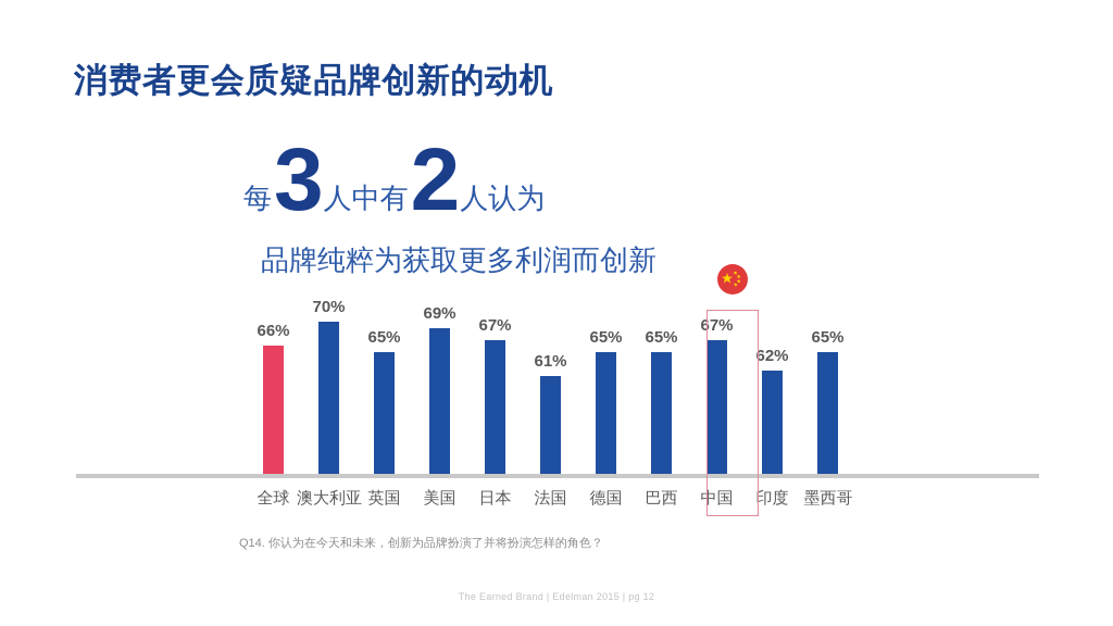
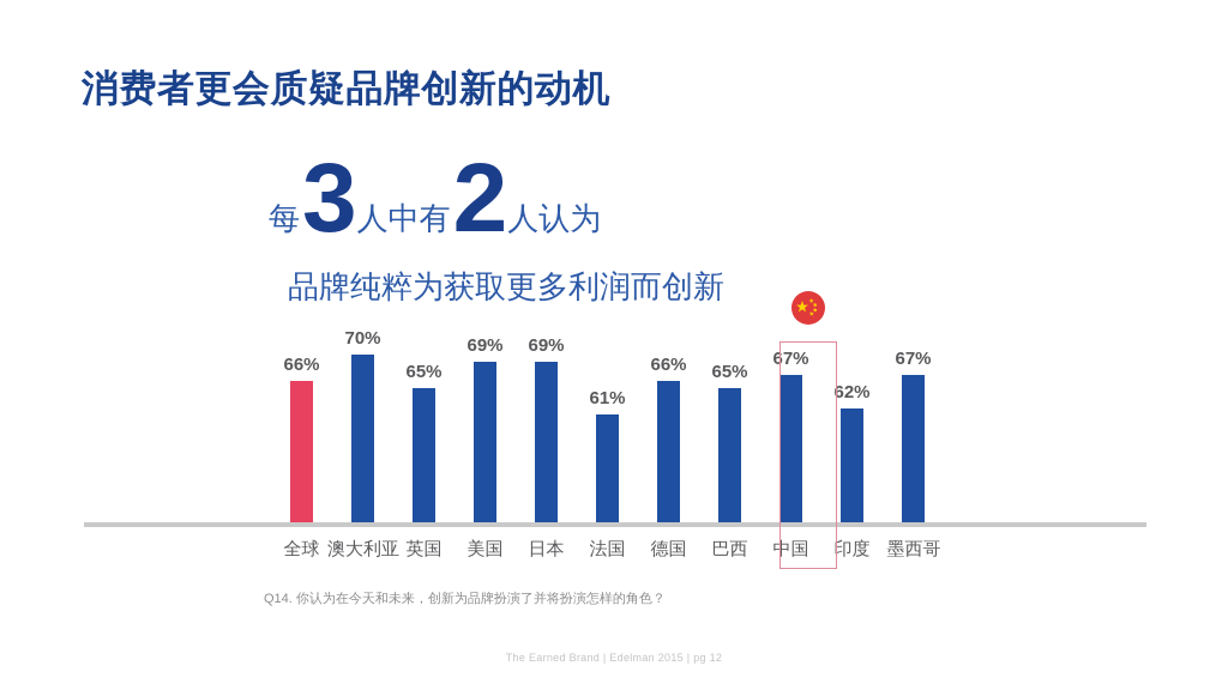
日本: 67% -> 69%
德国: 65% -> 66%
墨西哥: 65% -> 67%
